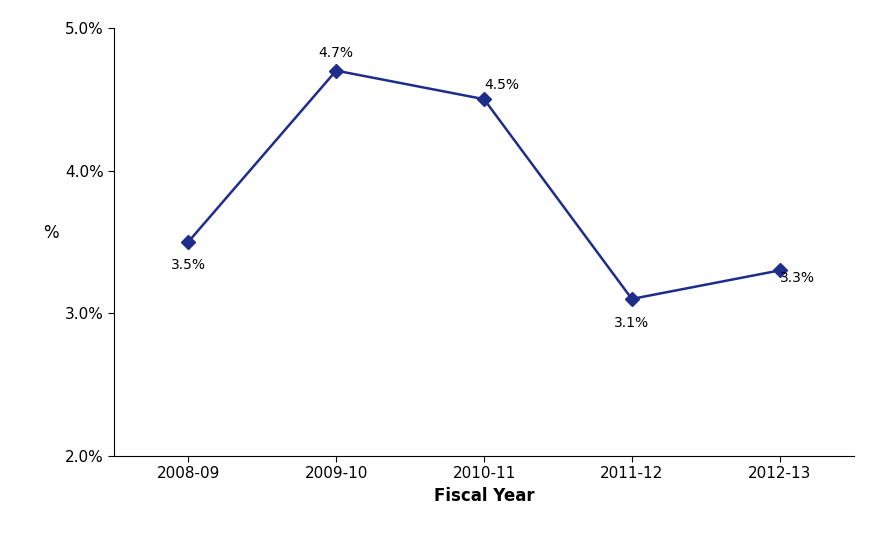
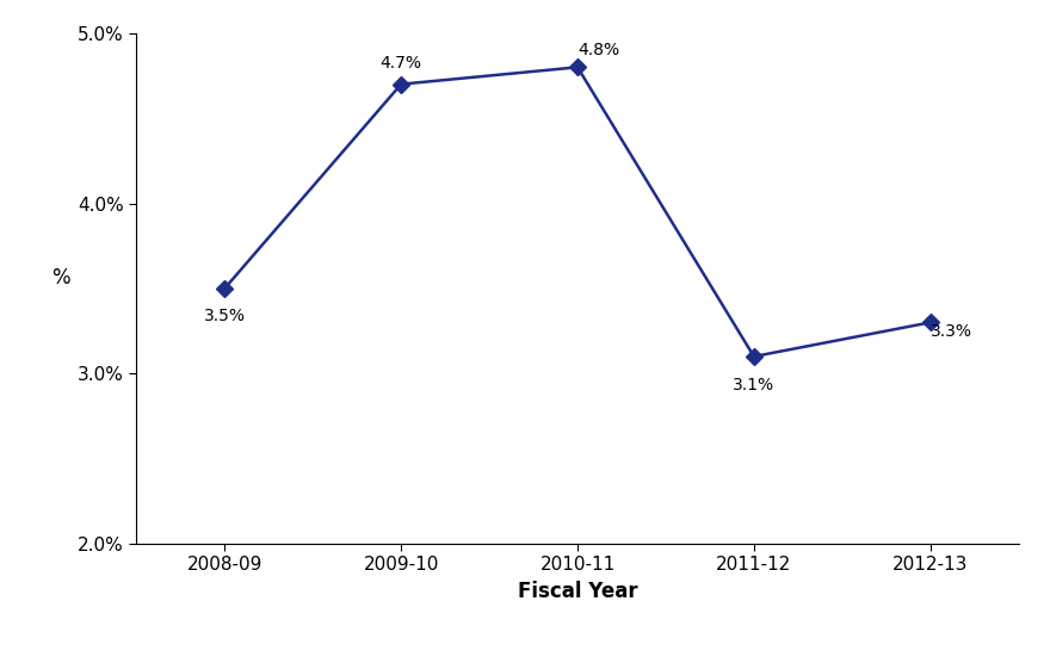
2010-11: 4.5% -> 4.8%
